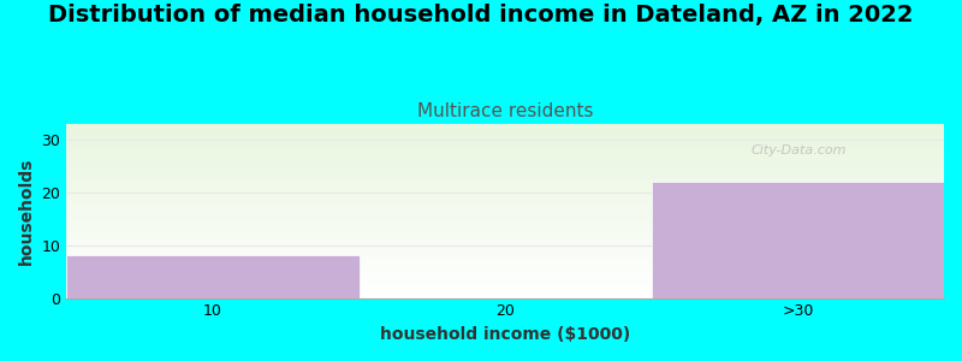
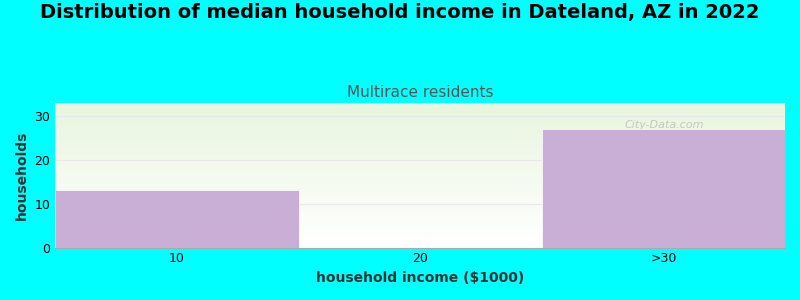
10: 8 -> 13
>30: 22 -> 27
